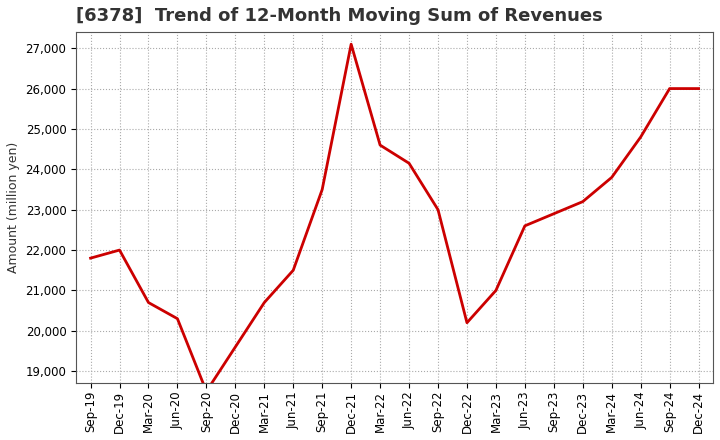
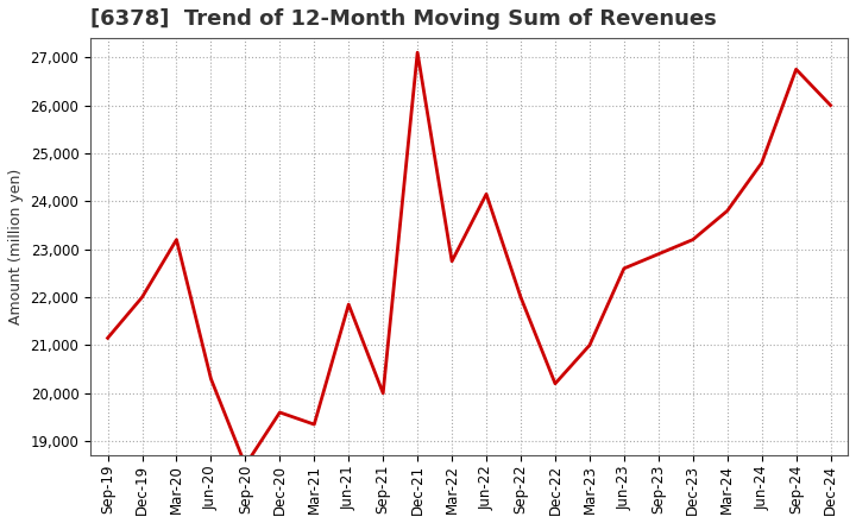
Sep-19: 21,800 -> 21,150
Mar-20: 20,700 -> 23,200
Mar-21: 20,700 -> 19,350
Jun-21: 21,500 -> 21,850
Sep-21: 23,500 -> 20,000
Mar-22: 24,600 -> 22,750
Sep-22: 23,000 -> 22,000
Sep-24: 26,000 -> 26,750
